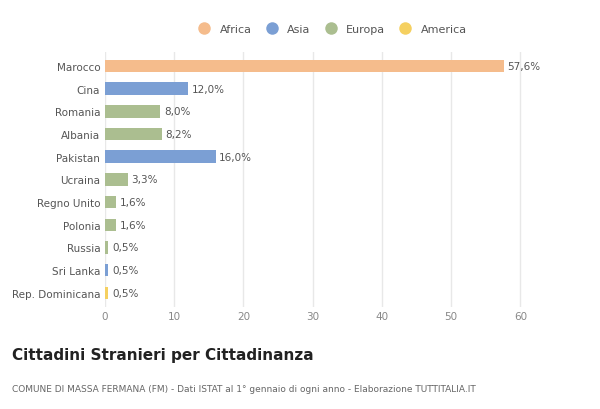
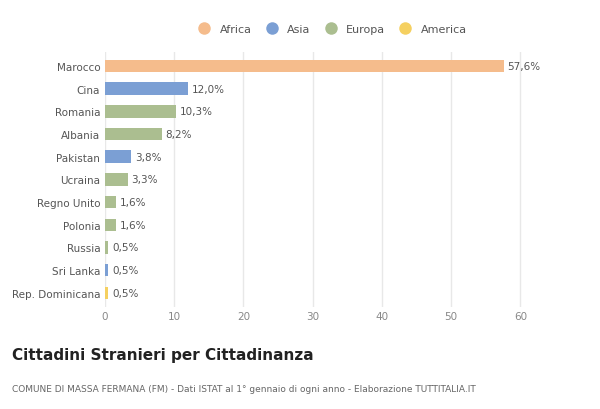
Romania: 8,0% -> 10,3%
Pakistan: 16,0% -> 3,8%
